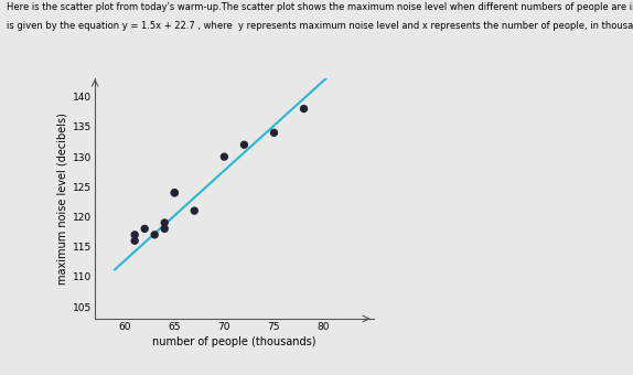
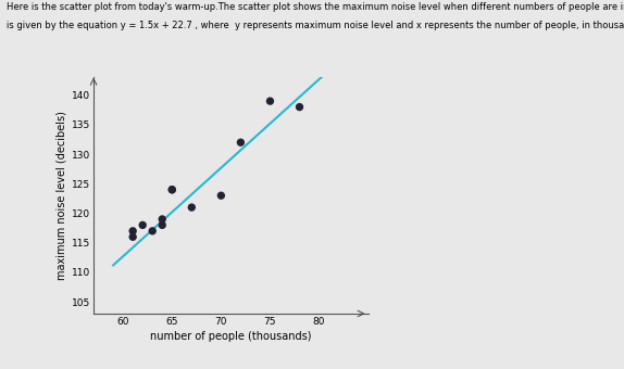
70: 130 -> 123
75: 134 -> 139
